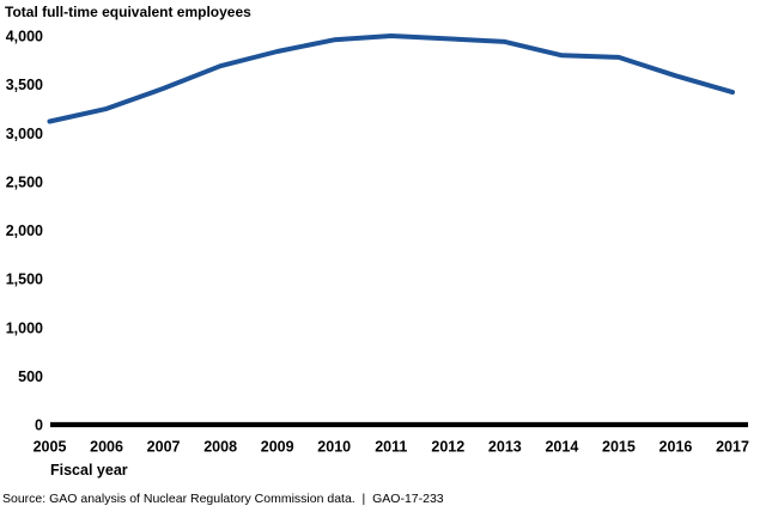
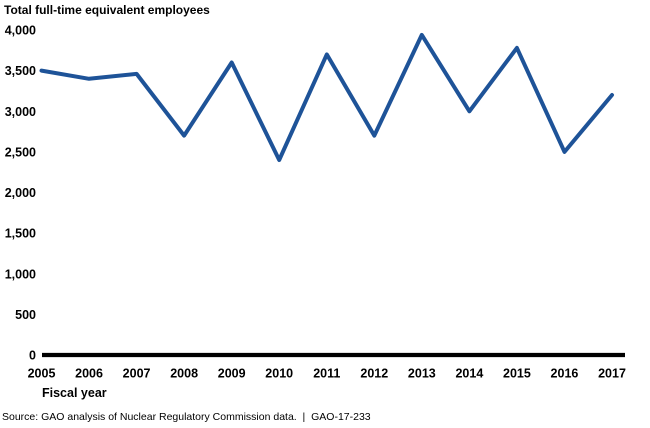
2005: 3100 -> 3500
2006: 3200 -> 3400
2008: 3700 -> 2700
2009: 3800 -> 3600
2010: 4000 -> 2400
2011: 4000 -> 3700
2012: 4000 -> 2700
2014: 3800 -> 3000
2016: 3600 -> 2500
2017: 3400 -> 3200
